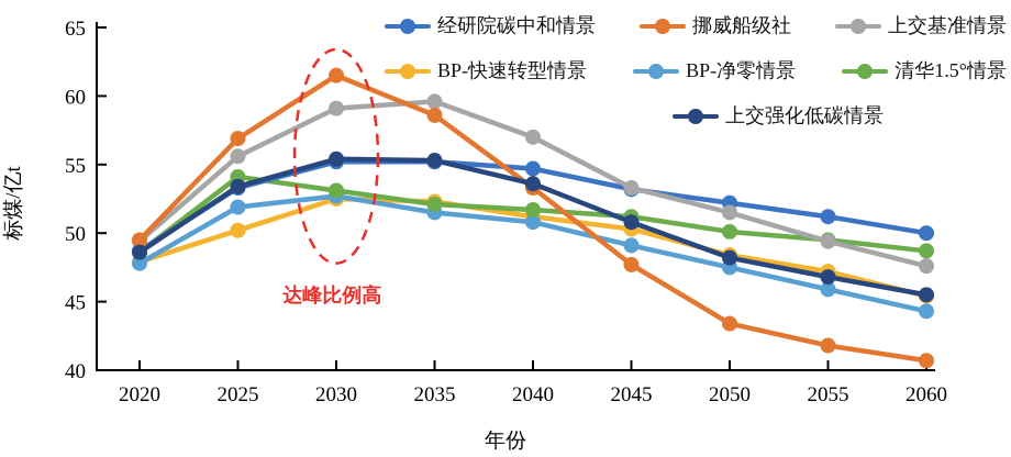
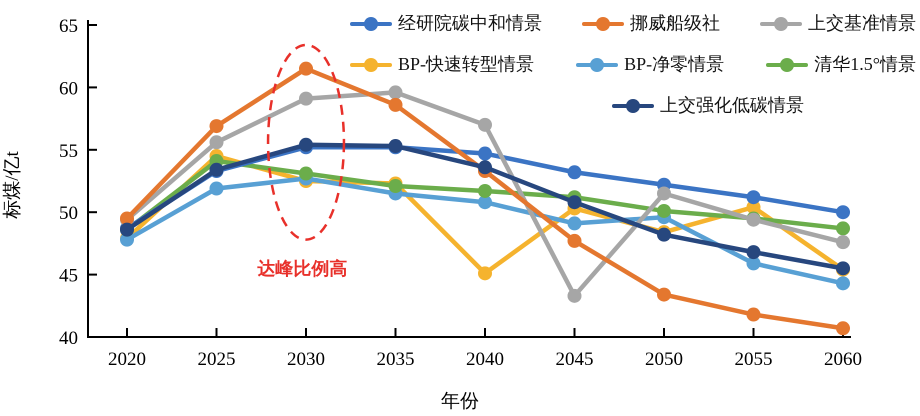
BP-快速转型情景/2025: 50.2 -> 54.5
BP-快速转型情景/2040: 51.2 -> 45.1
上交基准情景/2045: 53.3 -> 43.3
BP-净零情景/2050: 47.5 -> 49.6
BP-快速转型情景/2055: 47.2 -> 50.4
